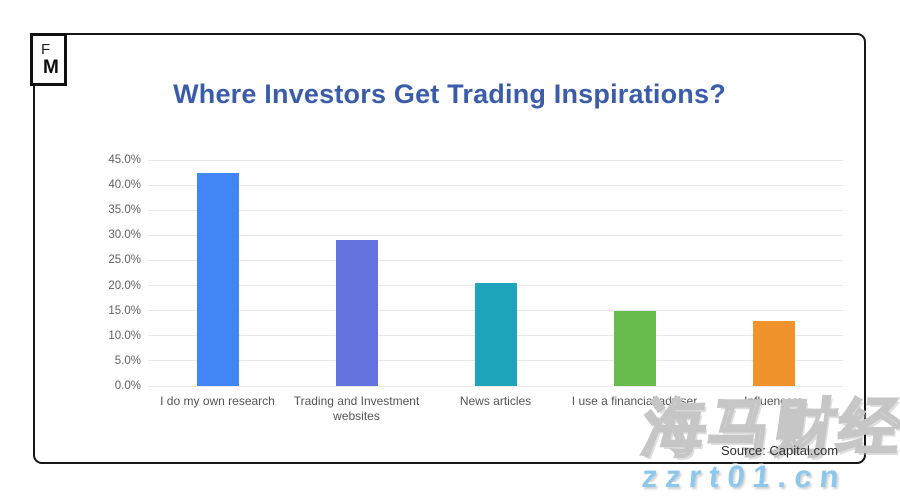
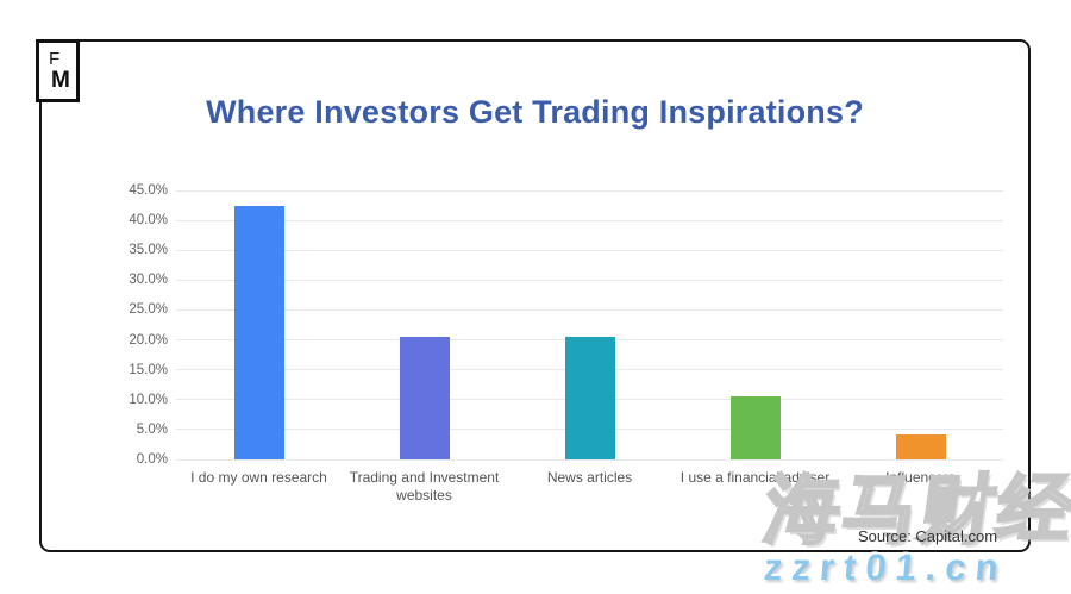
Trading and Investment websites: 29% -> 20%
I use a financial adviser: 15% -> 10%
Influencers: 13% -> 4%
